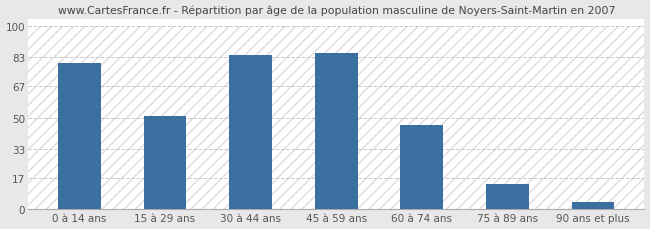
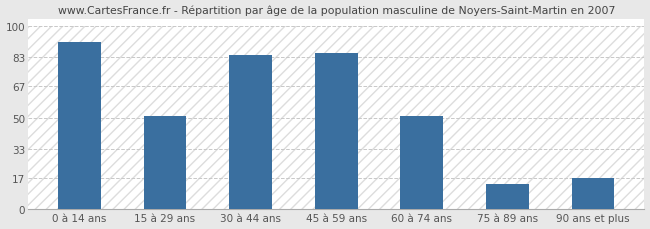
0 à 14 ans: 80 -> 91
60 à 74 ans: 46 -> 51
90 ans et plus: 4 -> 17
